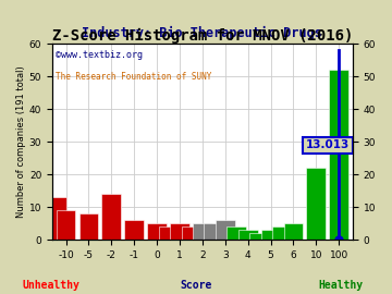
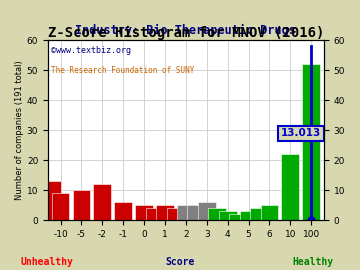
-5: 8 -> 10
-2: 14 -> 12
